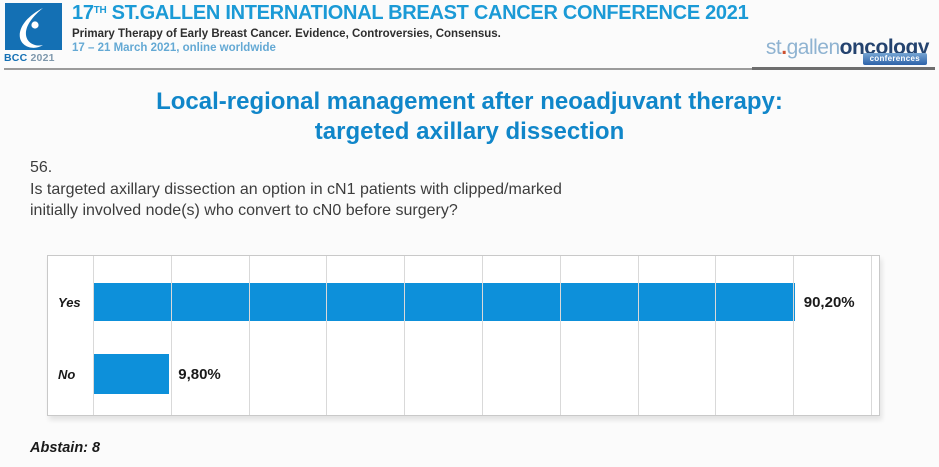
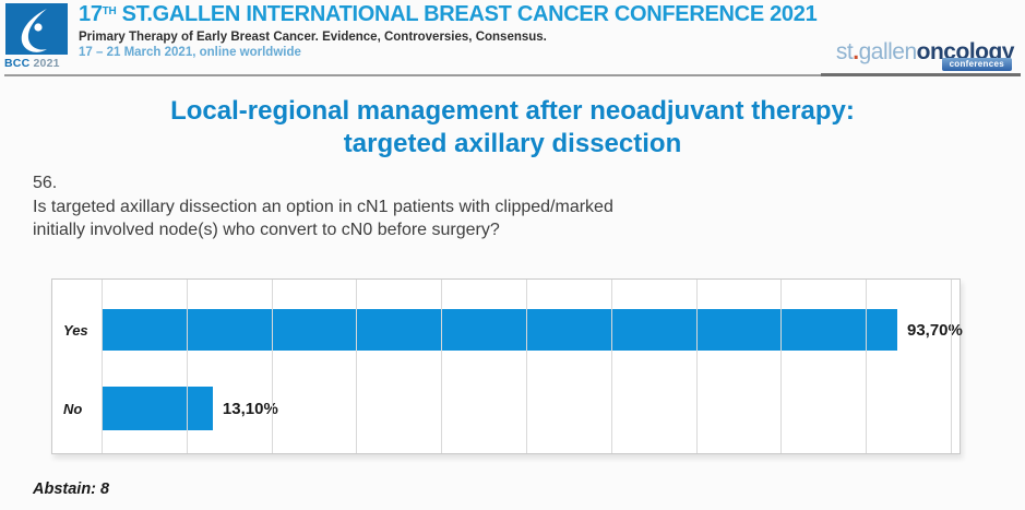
Yes: 90,20% -> 93,70%
No: 9,80% -> 13,10%
